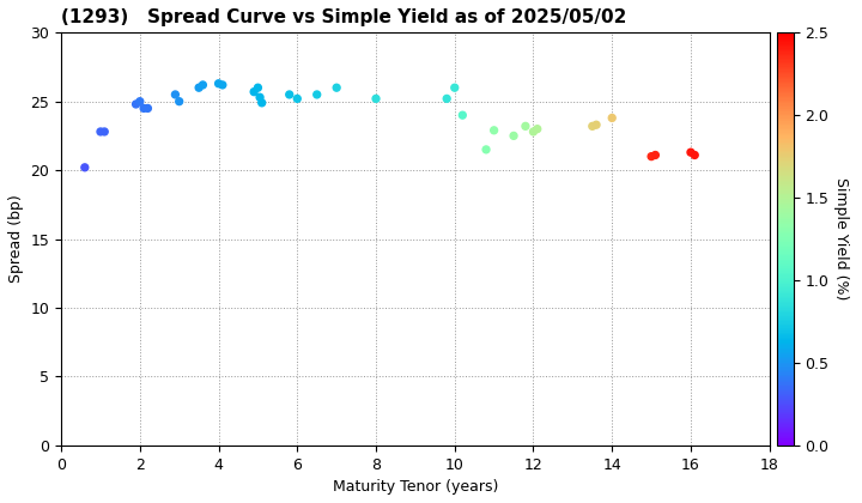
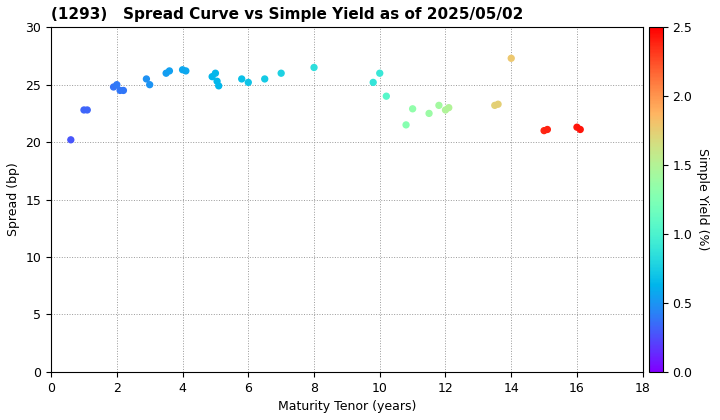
8: 25.2 -> 26.5
14: 23.8 -> 27.3
